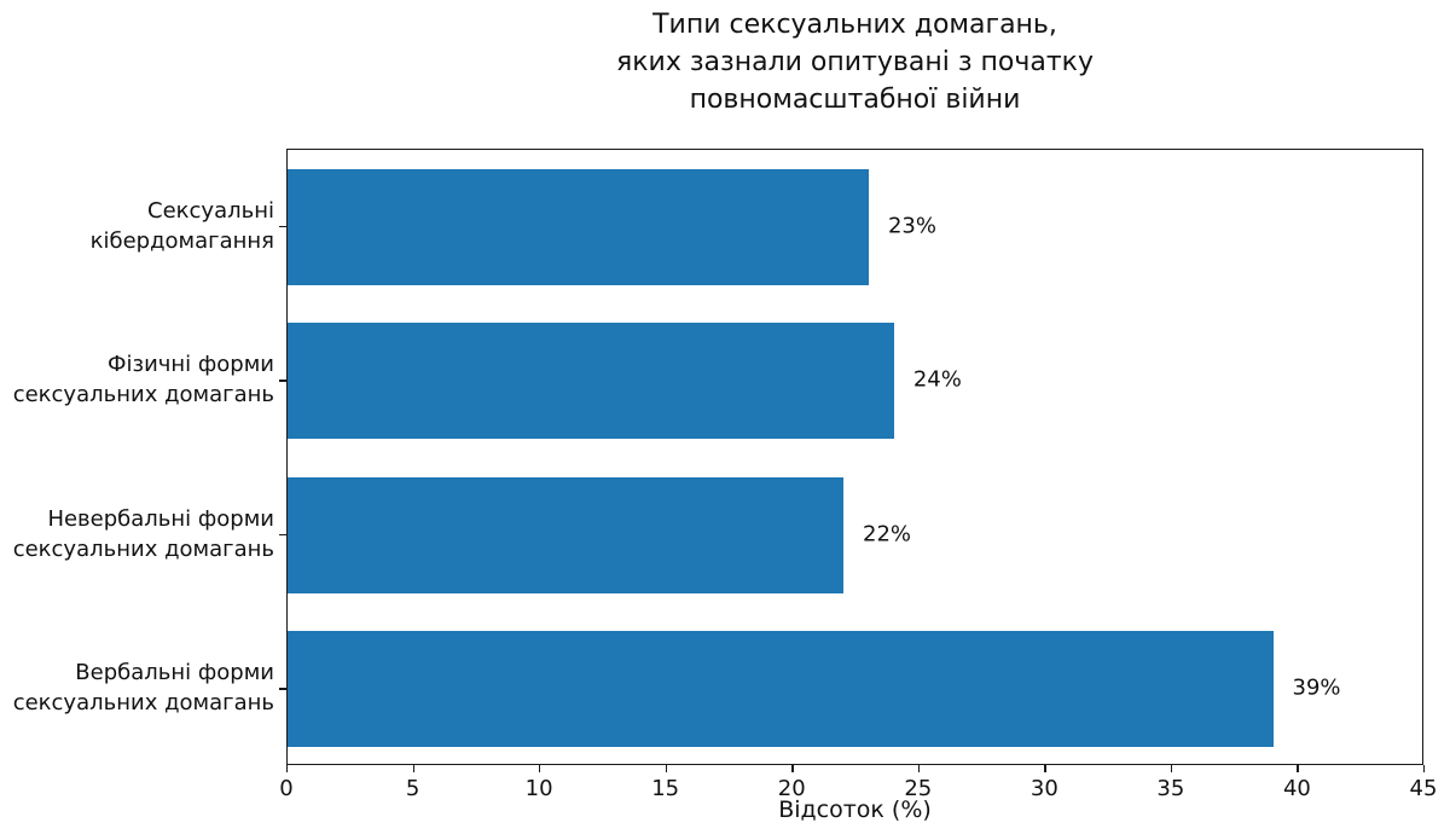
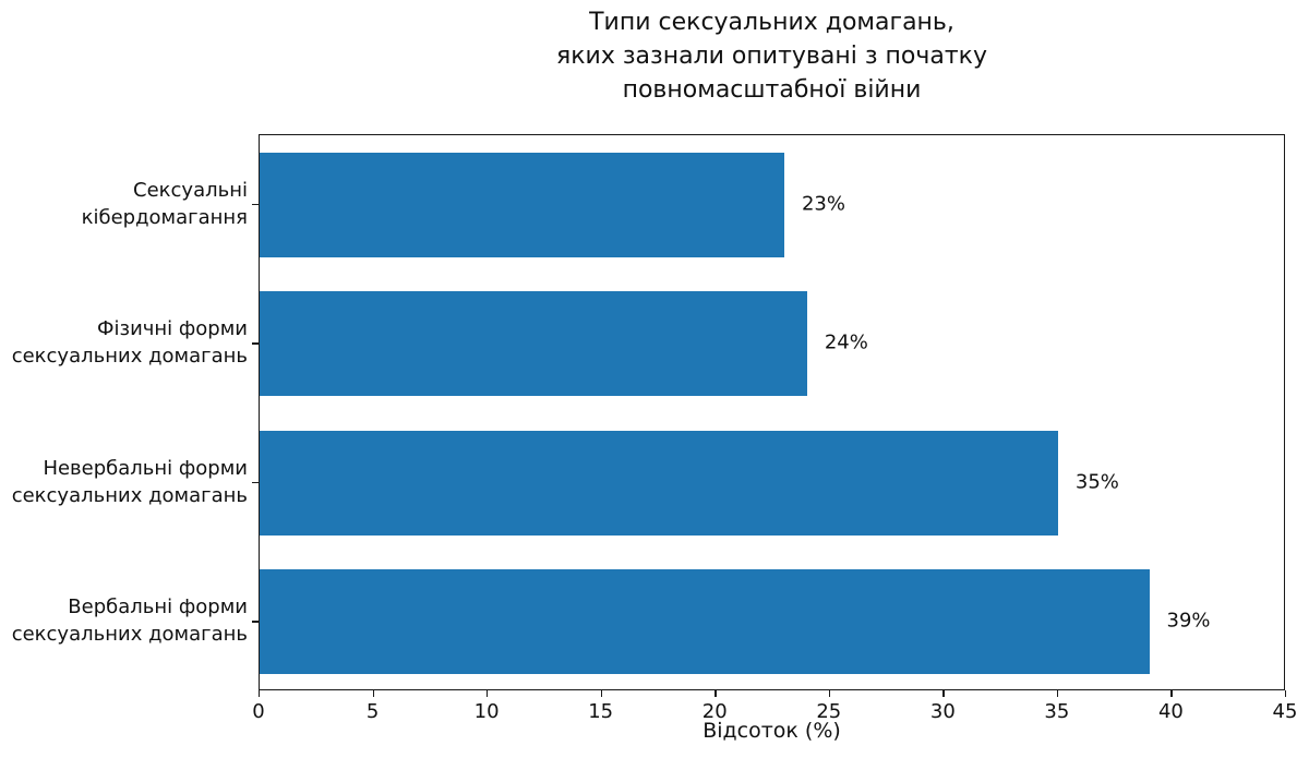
Невербальні форми сексуальних домагань: 22% -> 35%
